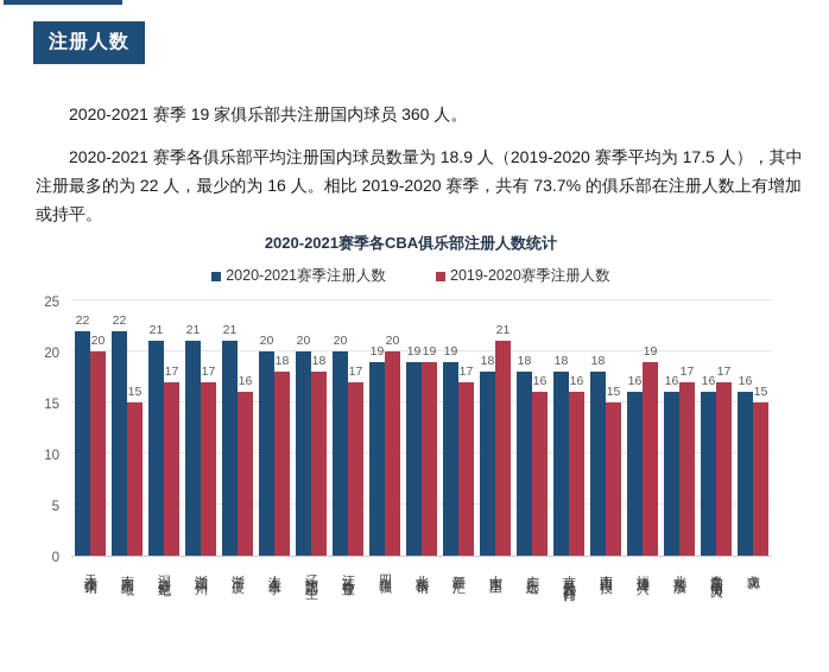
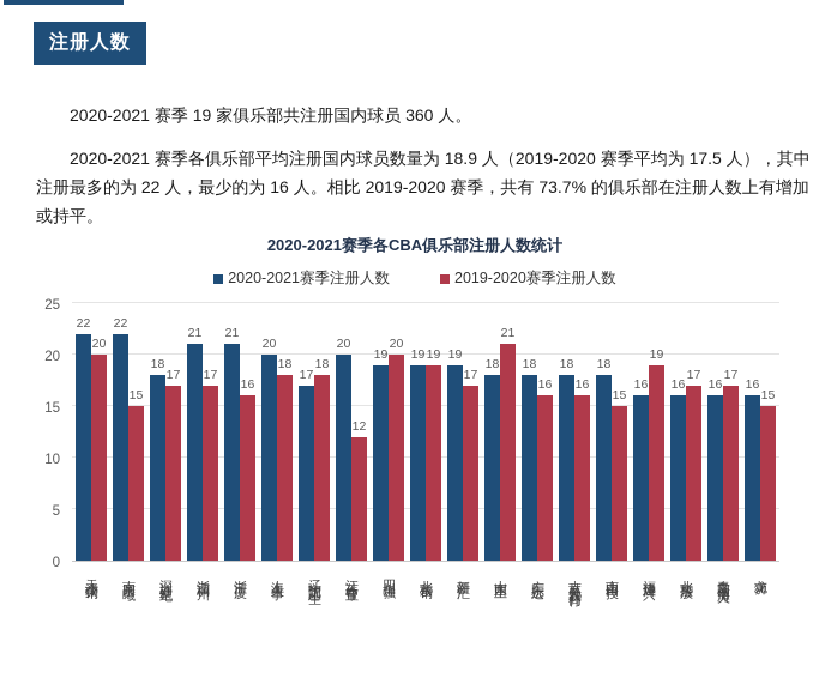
2020-2021赛季注册人数/深圳新世纪: 21 -> 18
2020-2021赛季注册人数/辽宁沈阳三生: 20 -> 17
2019-2020赛季注册人数/江苏肯帝亚: 17 -> 12
